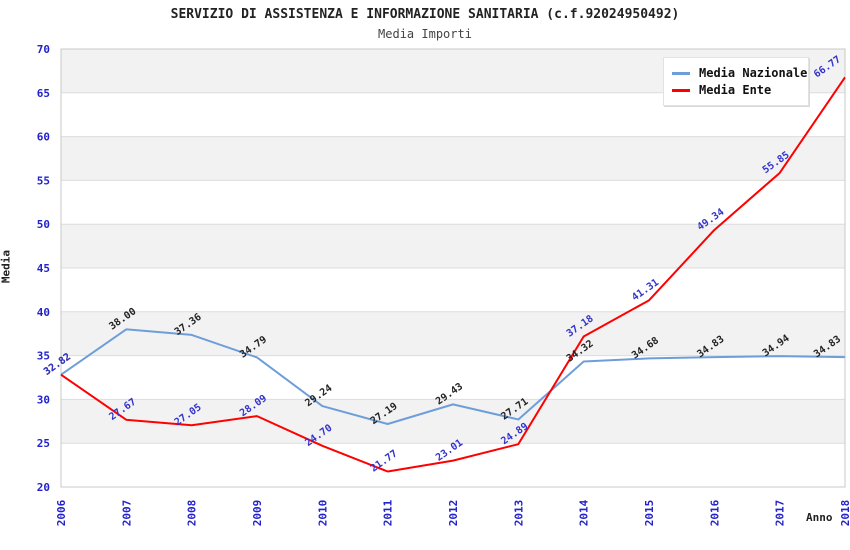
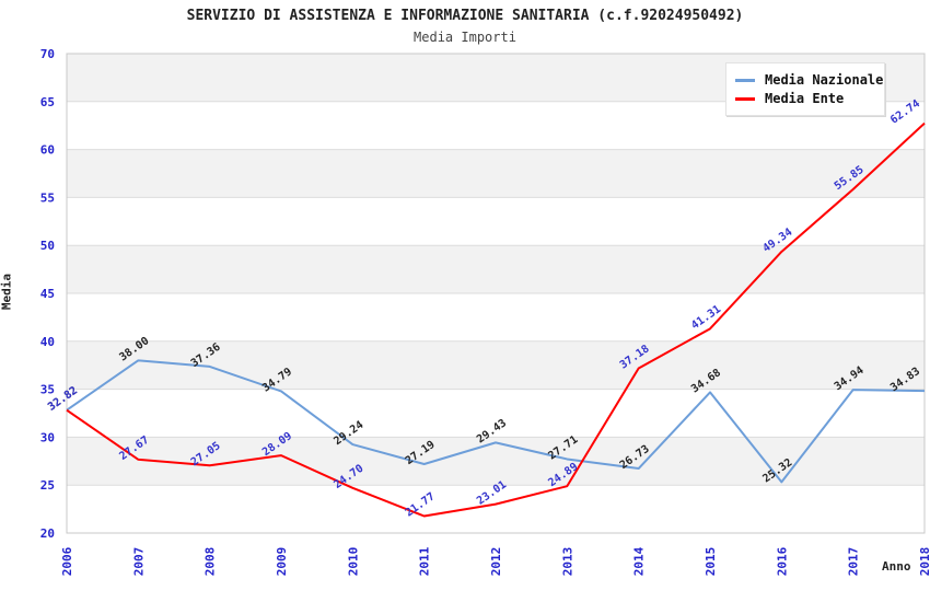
Media Nazionale/2014: 34.32 -> 26.73
Media Nazionale/2016: 34.83 -> 25.32
Media Ente/2018: 66.77 -> 62.74
